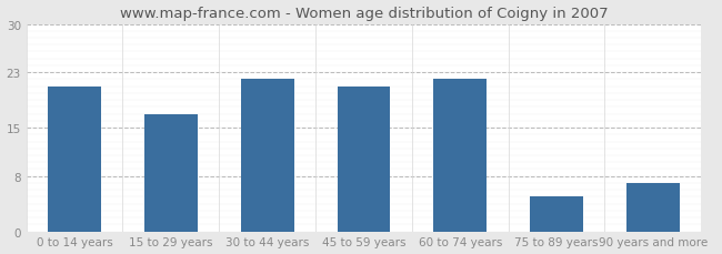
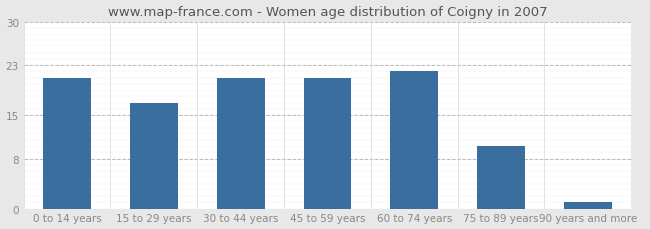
30 to 44 years: 22 -> 21
75 to 89 years: 5 -> 10
90 years and more: 7 -> 1
